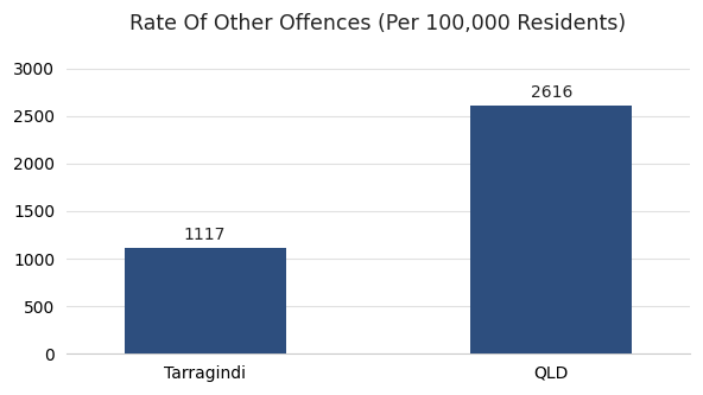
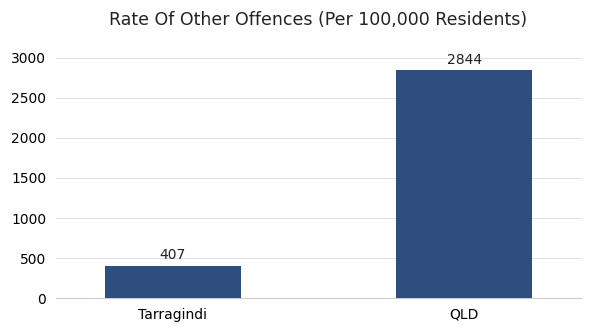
Tarragindi: 1117 -> 407
QLD: 2616 -> 2844
